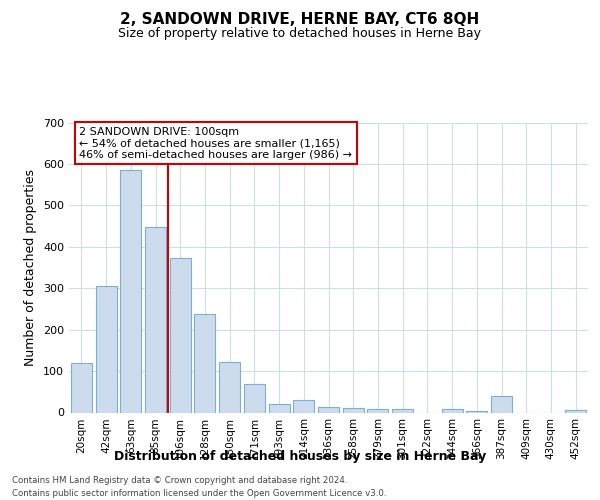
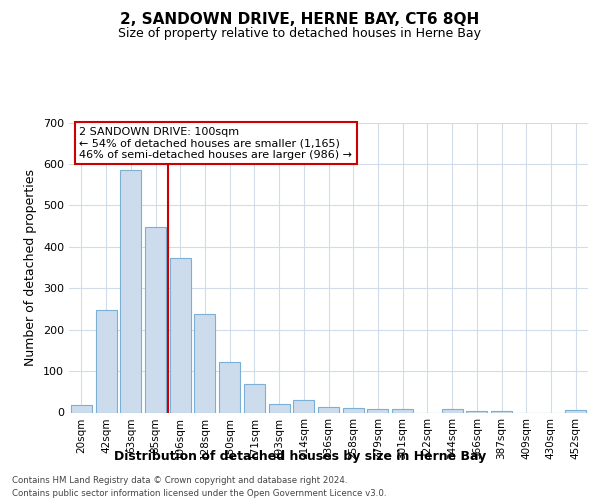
20sqm: 120 -> 18
42sqm: 305 -> 248
387sqm: 40 -> 4
